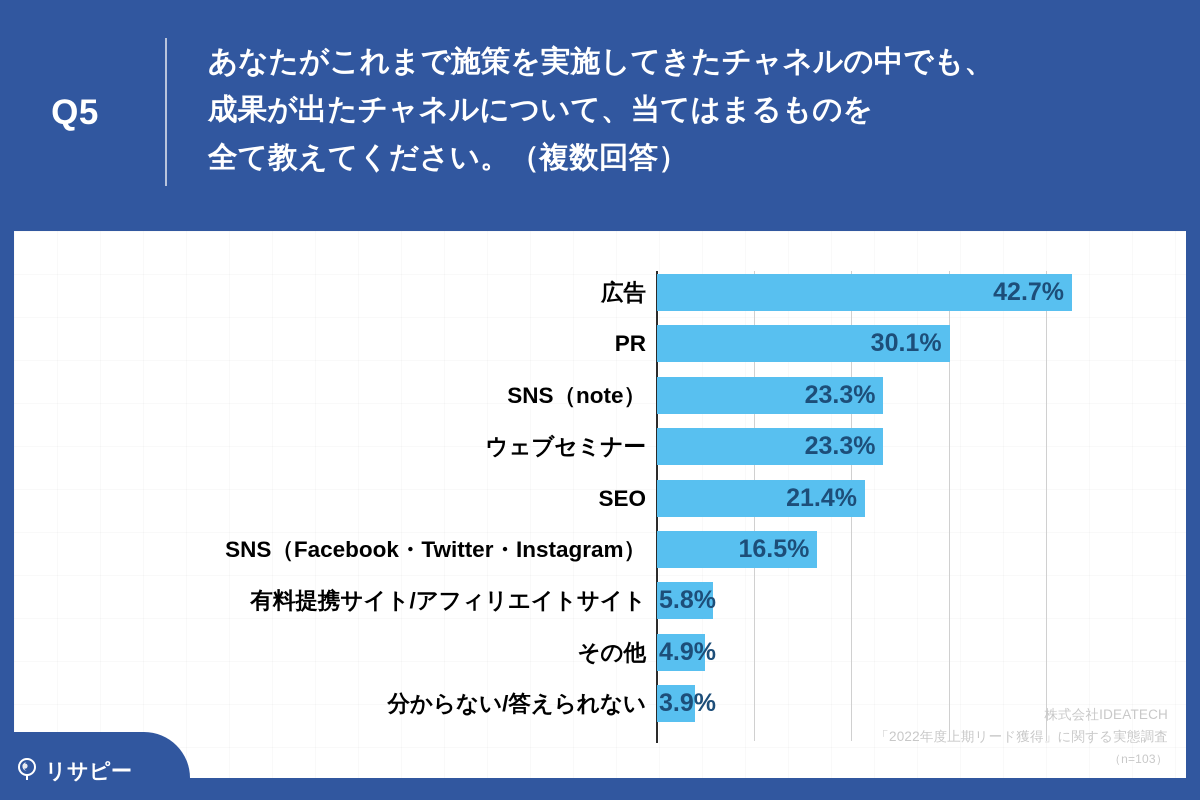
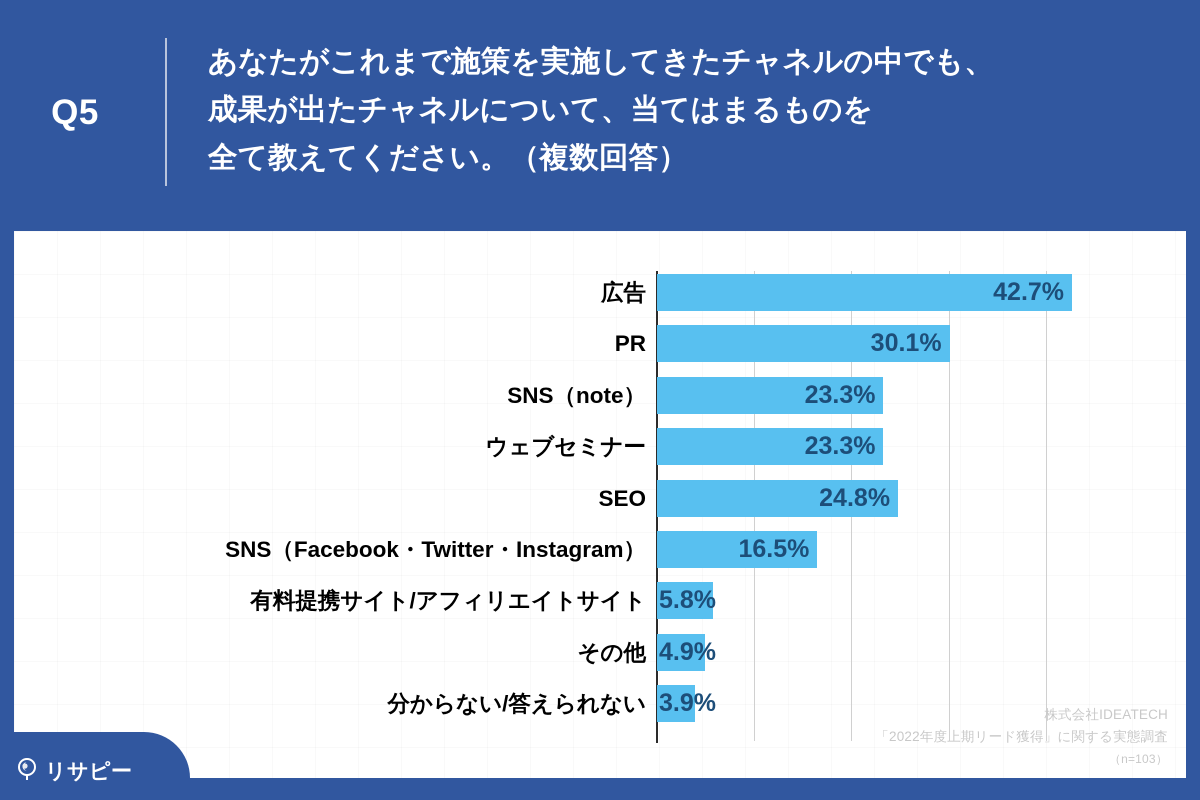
SEO: 21.4% -> 24.8%
